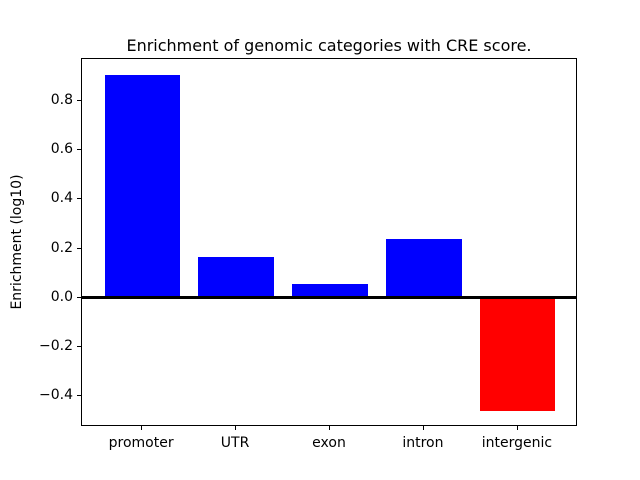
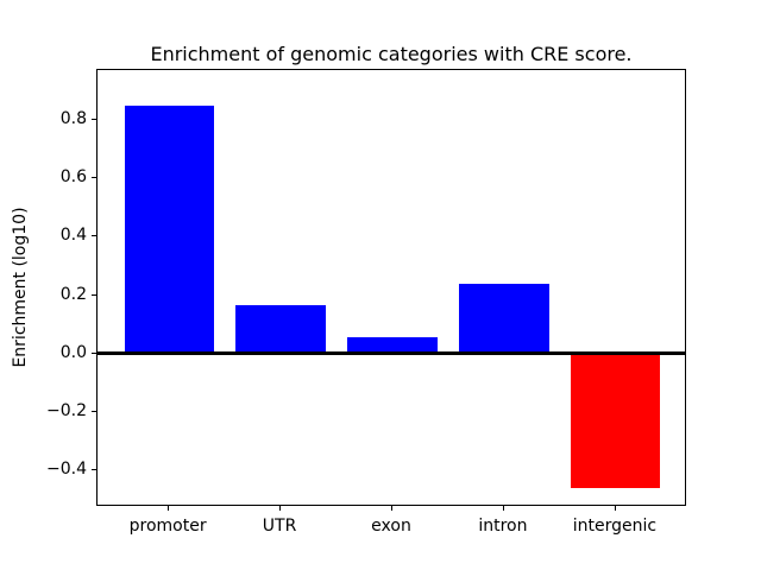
promoter: 0.91 -> 0.85
